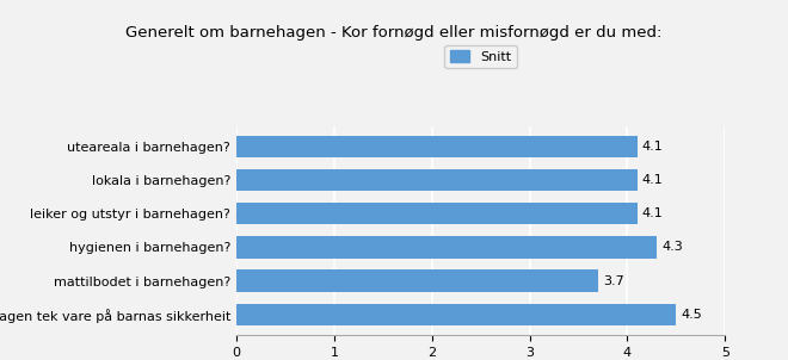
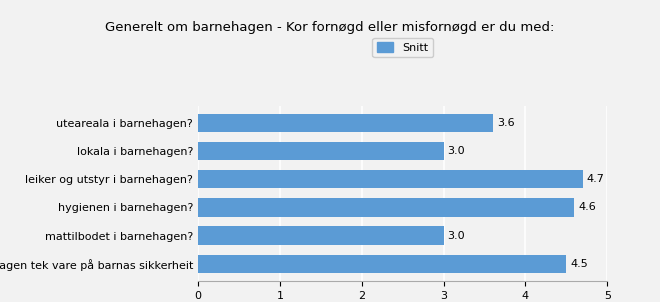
uteareala i barnehagen?: 4.1 -> 3.6
lokala i barnehagen?: 4.1 -> 3.0
leiker og utstyr i barnehagen?: 4.1 -> 4.7
hygienen i barnehagen?: 4.3 -> 4.6
mattilbodet i barnehagen?: 3.7 -> 3.0
